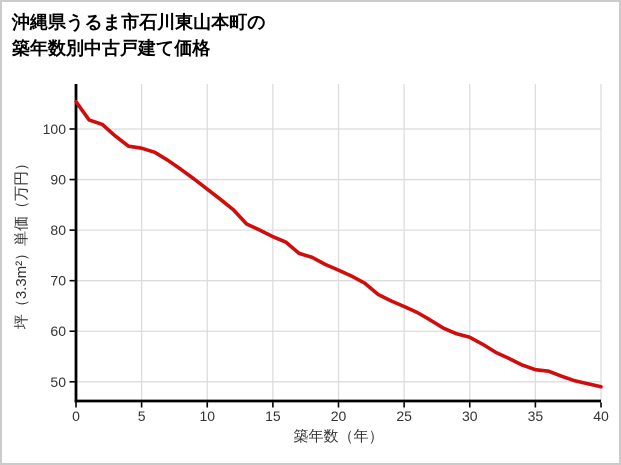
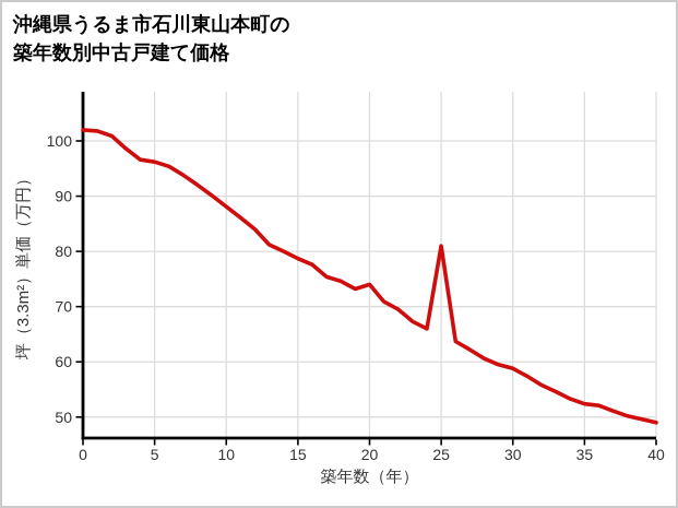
0: 105 -> 102
20: 72 -> 74
25: 65 -> 81
